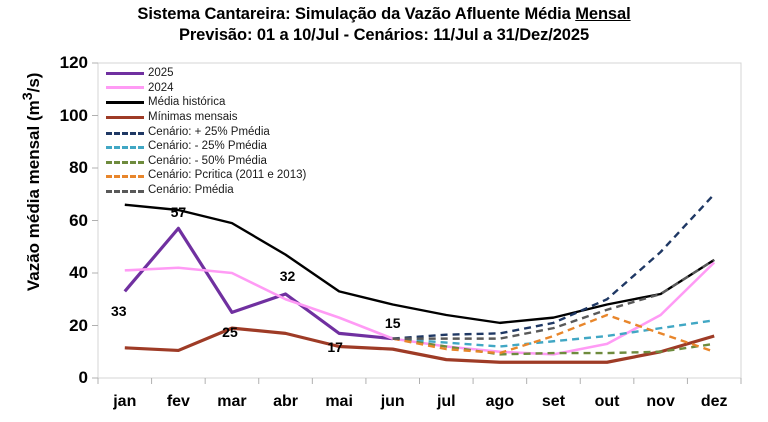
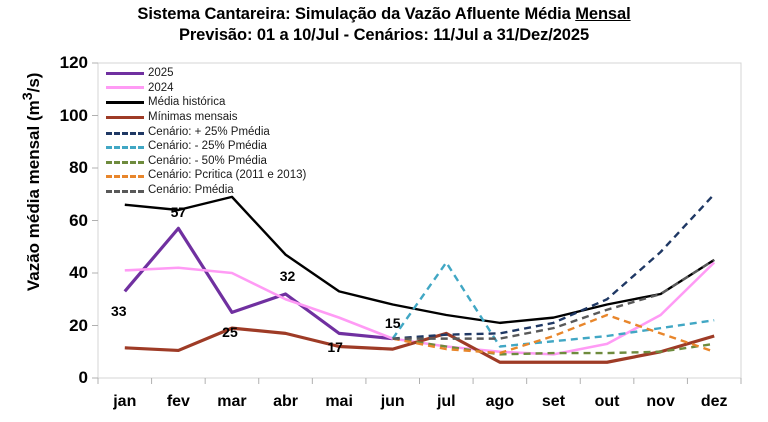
Média histórica/mar: 59 -> 69
Mínimas mensais/jul: 7 -> 17
Cenário: - 25% Pmédia/jul: 14 -> 44
